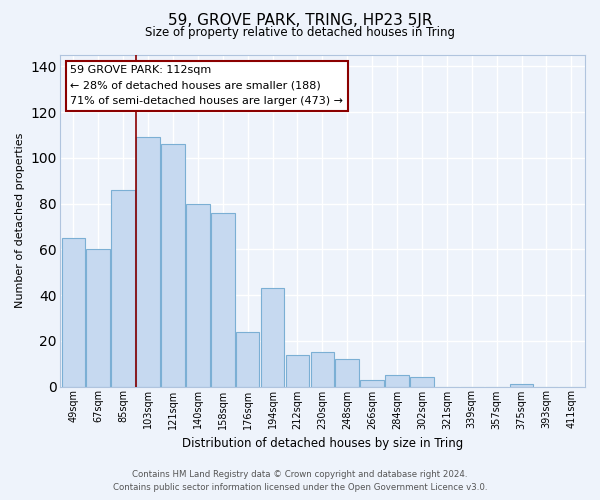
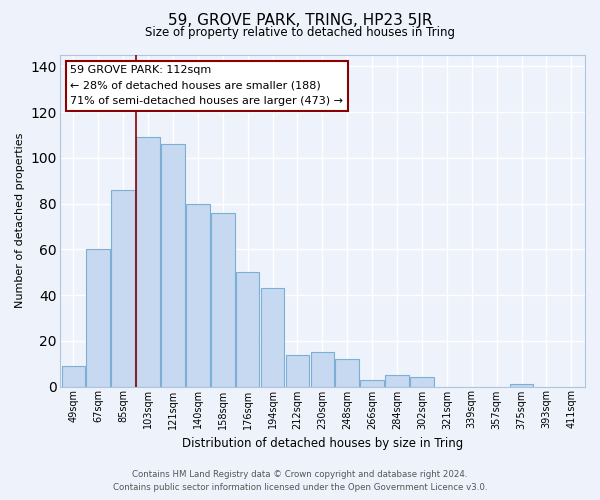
49sqm: 65 -> 9
176sqm: 24 -> 50
